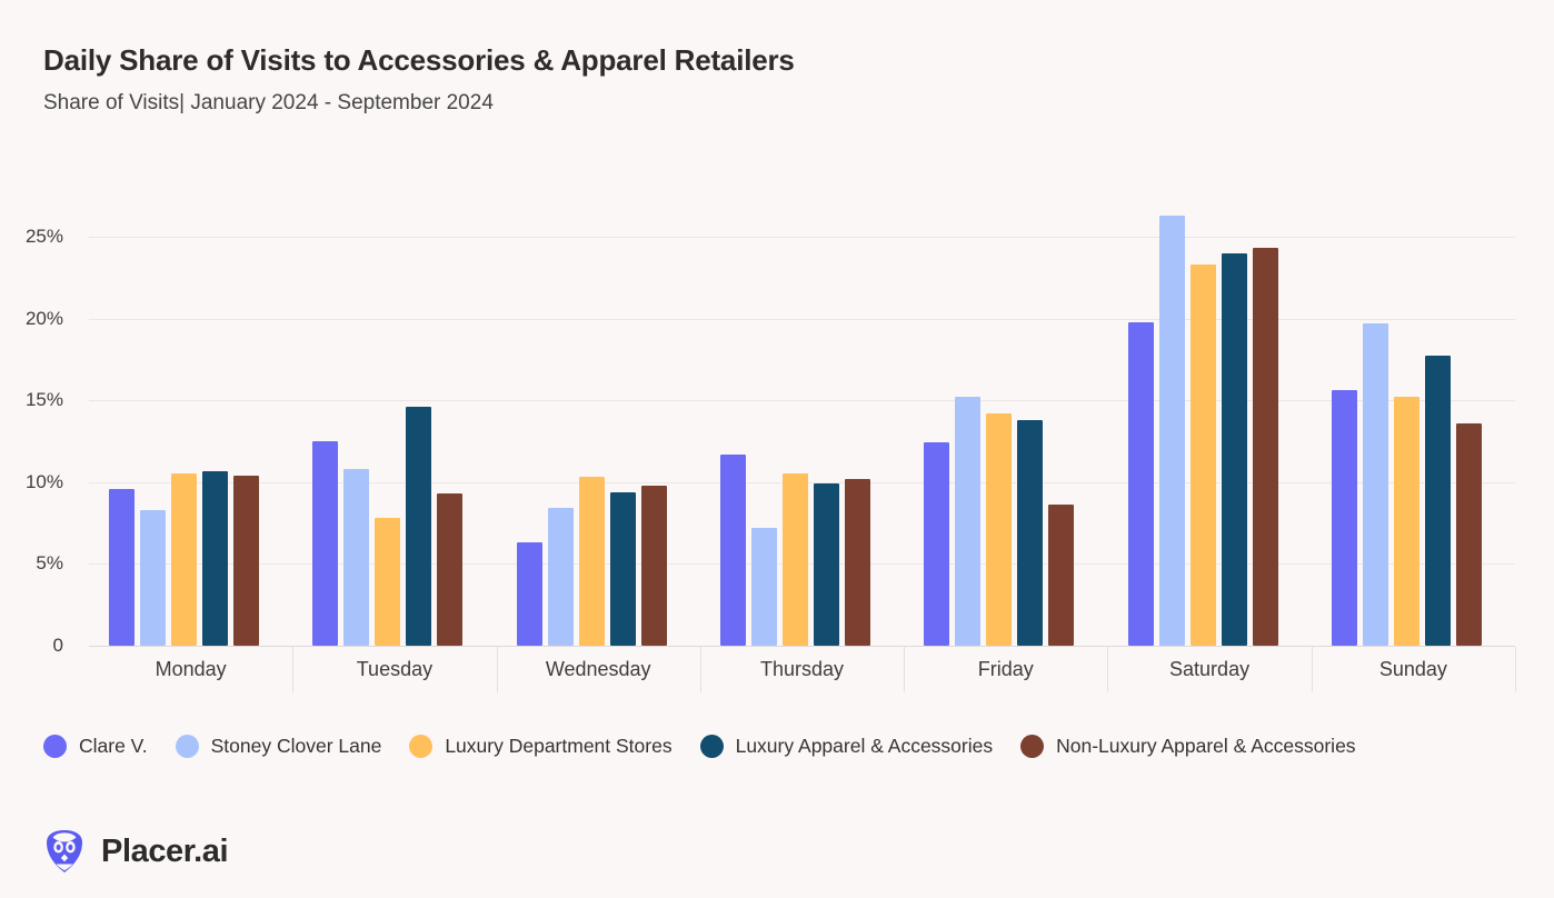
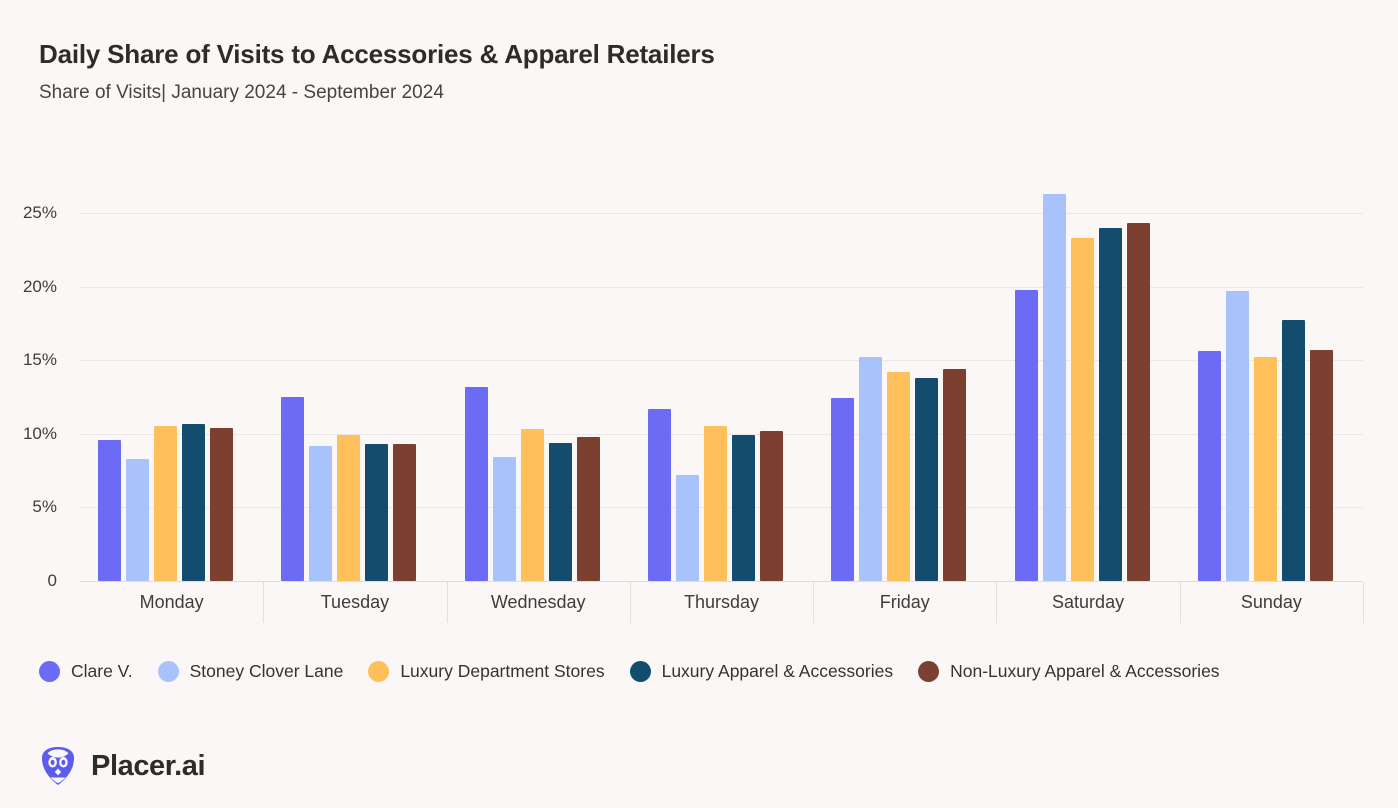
Stoney Clover Lane/Tuesday: 10.8% -> 9.2%
Luxury Department Stores/Tuesday: 7.8% -> 9.9%
Luxury Apparel & Accessories/Tuesday: 14.6% -> 9.3%
Clare V./Wednesday: 6.3% -> 13.2%
Non-Luxury Apparel & Accessories/Friday: 8.6% -> 14.4%
Non-Luxury Apparel & Accessories/Sunday: 13.6% -> 15.7%
